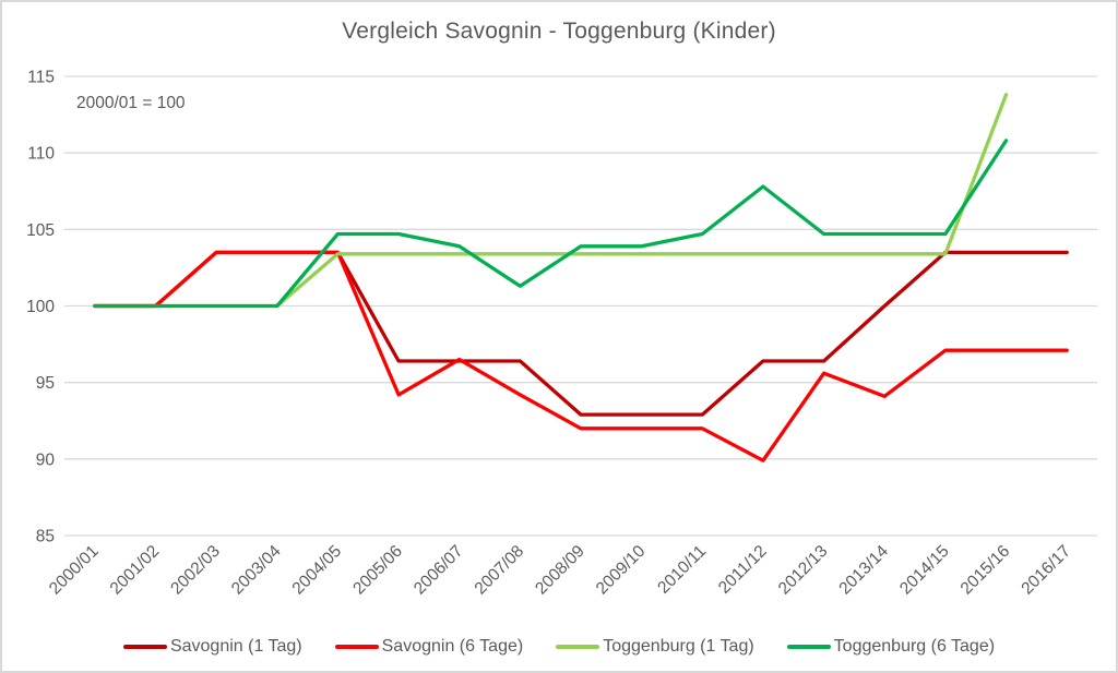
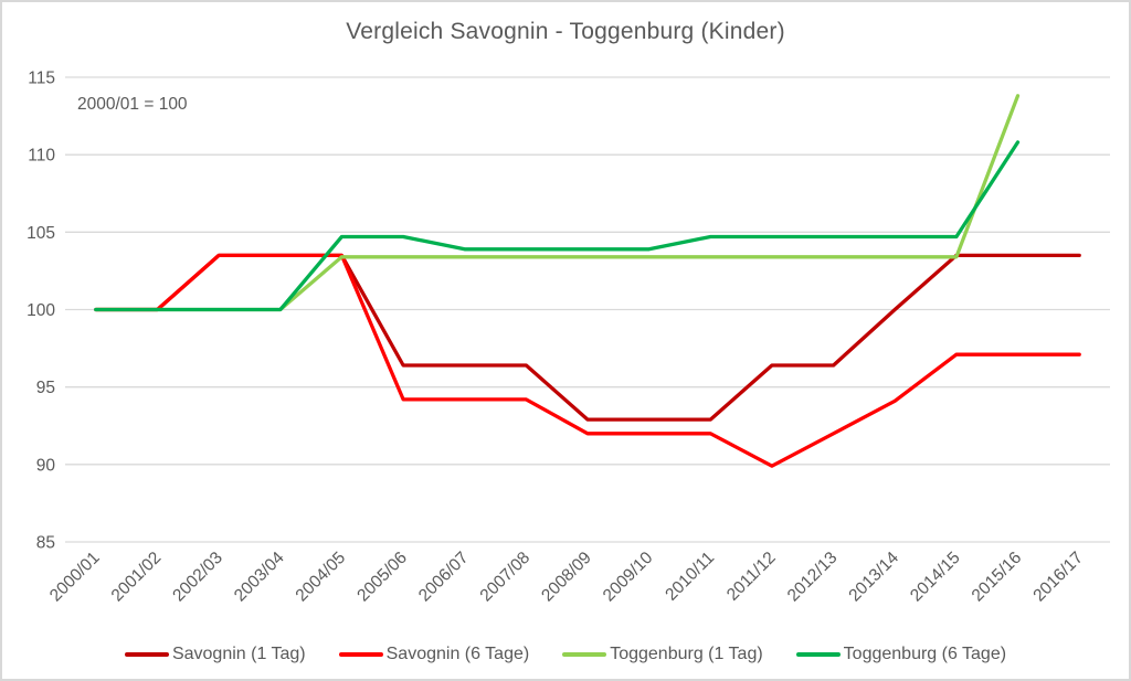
Savognin (6 Tage)/2006/07: 96.5 -> 94.2
Toggenburg (6 Tage)/2007/08: 101.3 -> 103.9
Toggenburg (6 Tage)/2011/12: 107.8 -> 104.7
Savognin (6 Tage)/2012/13: 95.6 -> 92.0
